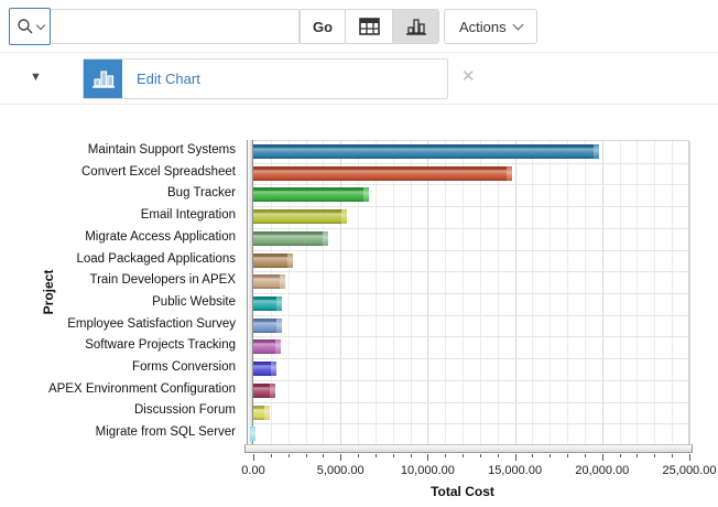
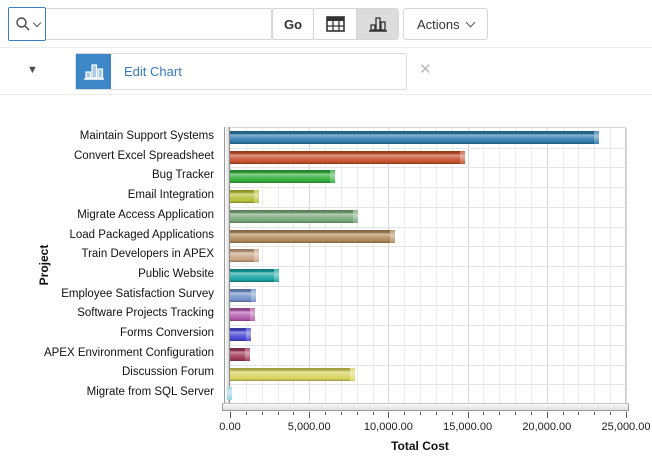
Maintain Support Systems: 19800 -> 23300
Email Integration: 5400 -> 1800
Migrate Access Application: 4300 -> 8100
Load Packaged Applications: 2200 -> 10400
Public Website: 1600 -> 3100
Discussion Forum: 1000 -> 7900
